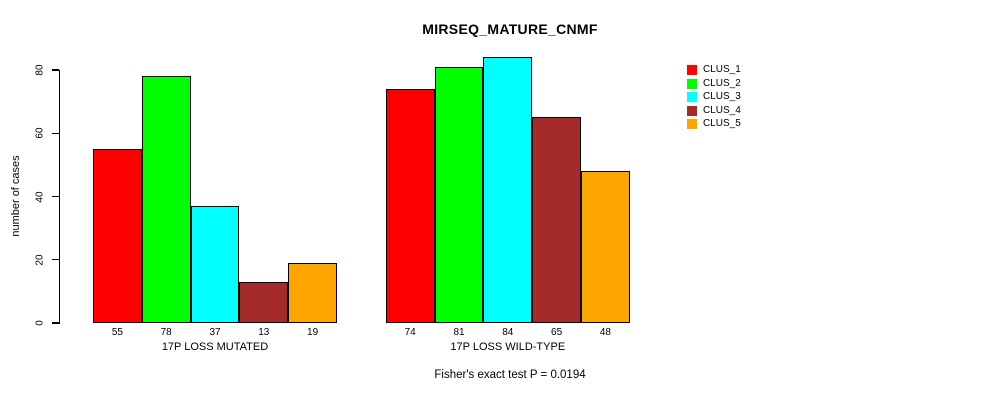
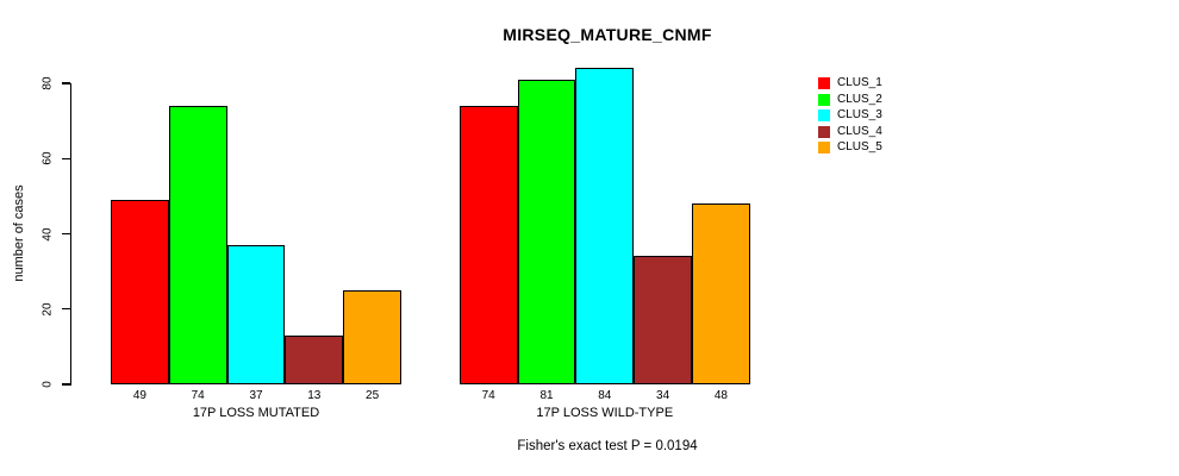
CLUS_1/17P LOSS MUTATED: 55 -> 49
CLUS_2/17P LOSS MUTATED: 78 -> 74
CLUS_5/17P LOSS MUTATED: 19 -> 25
CLUS_4/17P LOSS WILD-TYPE: 65 -> 34
